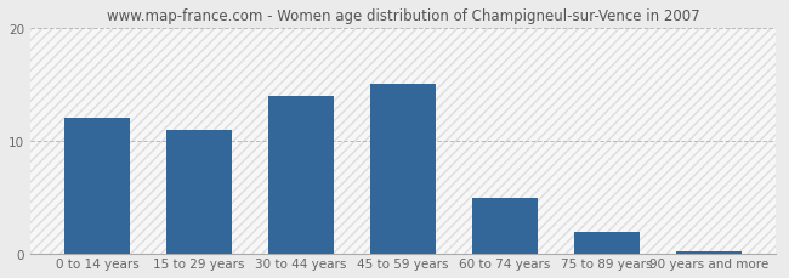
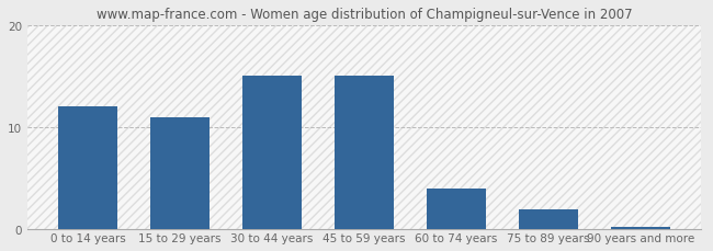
30 to 44 years: 14.0 -> 15.0
60 to 74 years: 5.0 -> 4.0
